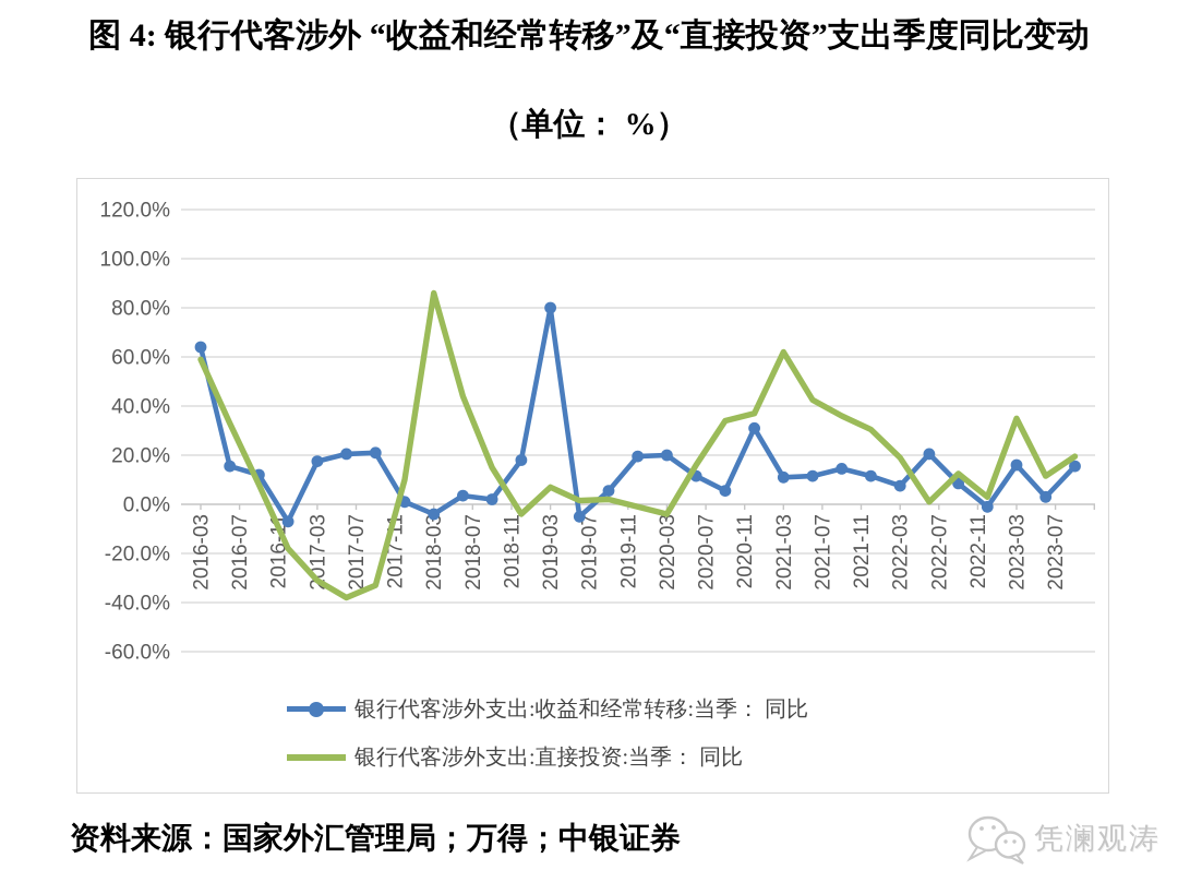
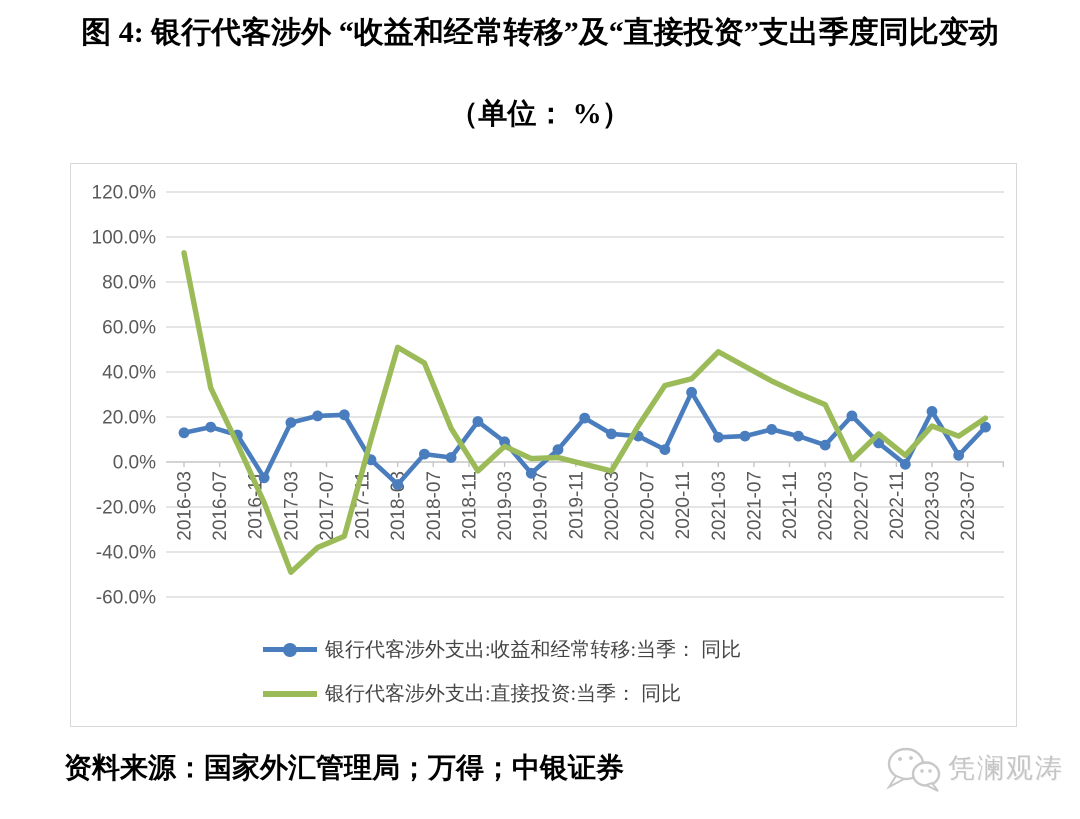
银行代客涉外支出:收益和经常转移:当季： 同比/2016-03: 64% -> 13%
银行代客涉外支出:直接投资:当季： 同比/2016-03: 59% -> 93%
银行代客涉外支出:直接投资:当季： 同比/2017-03: -31% -> -49%
银行代客涉外支出:收益和经常转移:当季： 同比/2018-03: -4% -> -10%
银行代客涉外支出:直接投资:当季： 同比/2018-03: 86% -> 51%
银行代客涉外支出:收益和经常转移:当季： 同比/2019-03: 80% -> 9%
银行代客涉外支出:收益和经常转移:当季： 同比/2020-03: 20% -> 12%
银行代客涉外支出:直接投资:当季： 同比/2021-03: 62% -> 49%
银行代客涉外支出:直接投资:当季： 同比/2022-03: 19% -> 26%
银行代客涉外支出:收益和经常转移:当季： 同比/2023-03: 16% -> 22%
银行代客涉外支出:直接投资:当季： 同比/2023-03: 35% -> 16%
